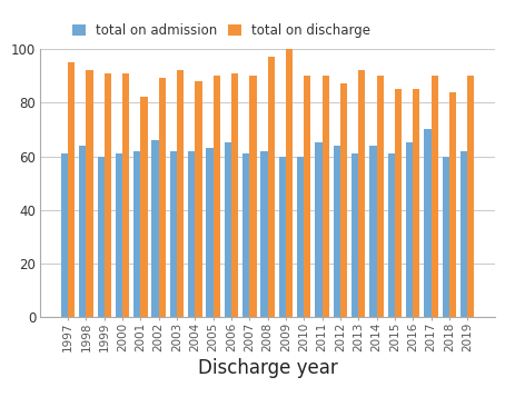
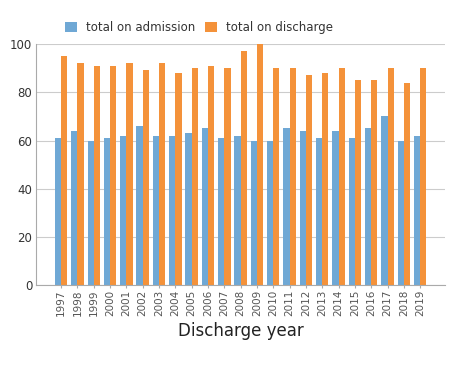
total on discharge/2001: 82 -> 92
total on discharge/2013: 92 -> 88
